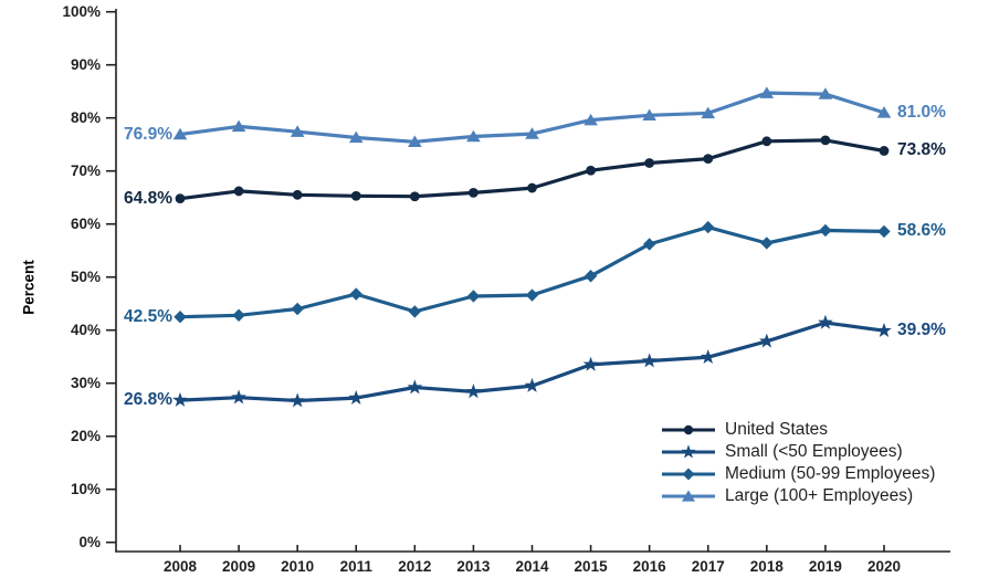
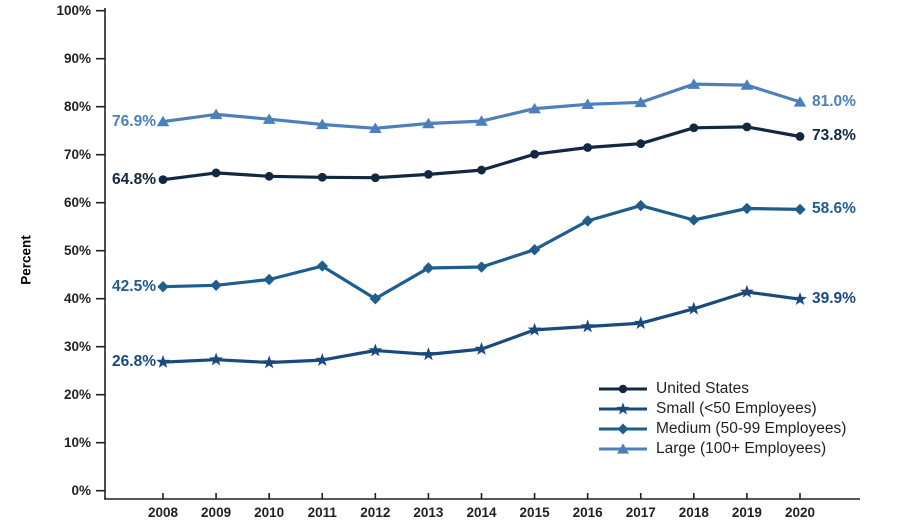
Medium (50-99 Employees)/2012: 44% -> 40%
